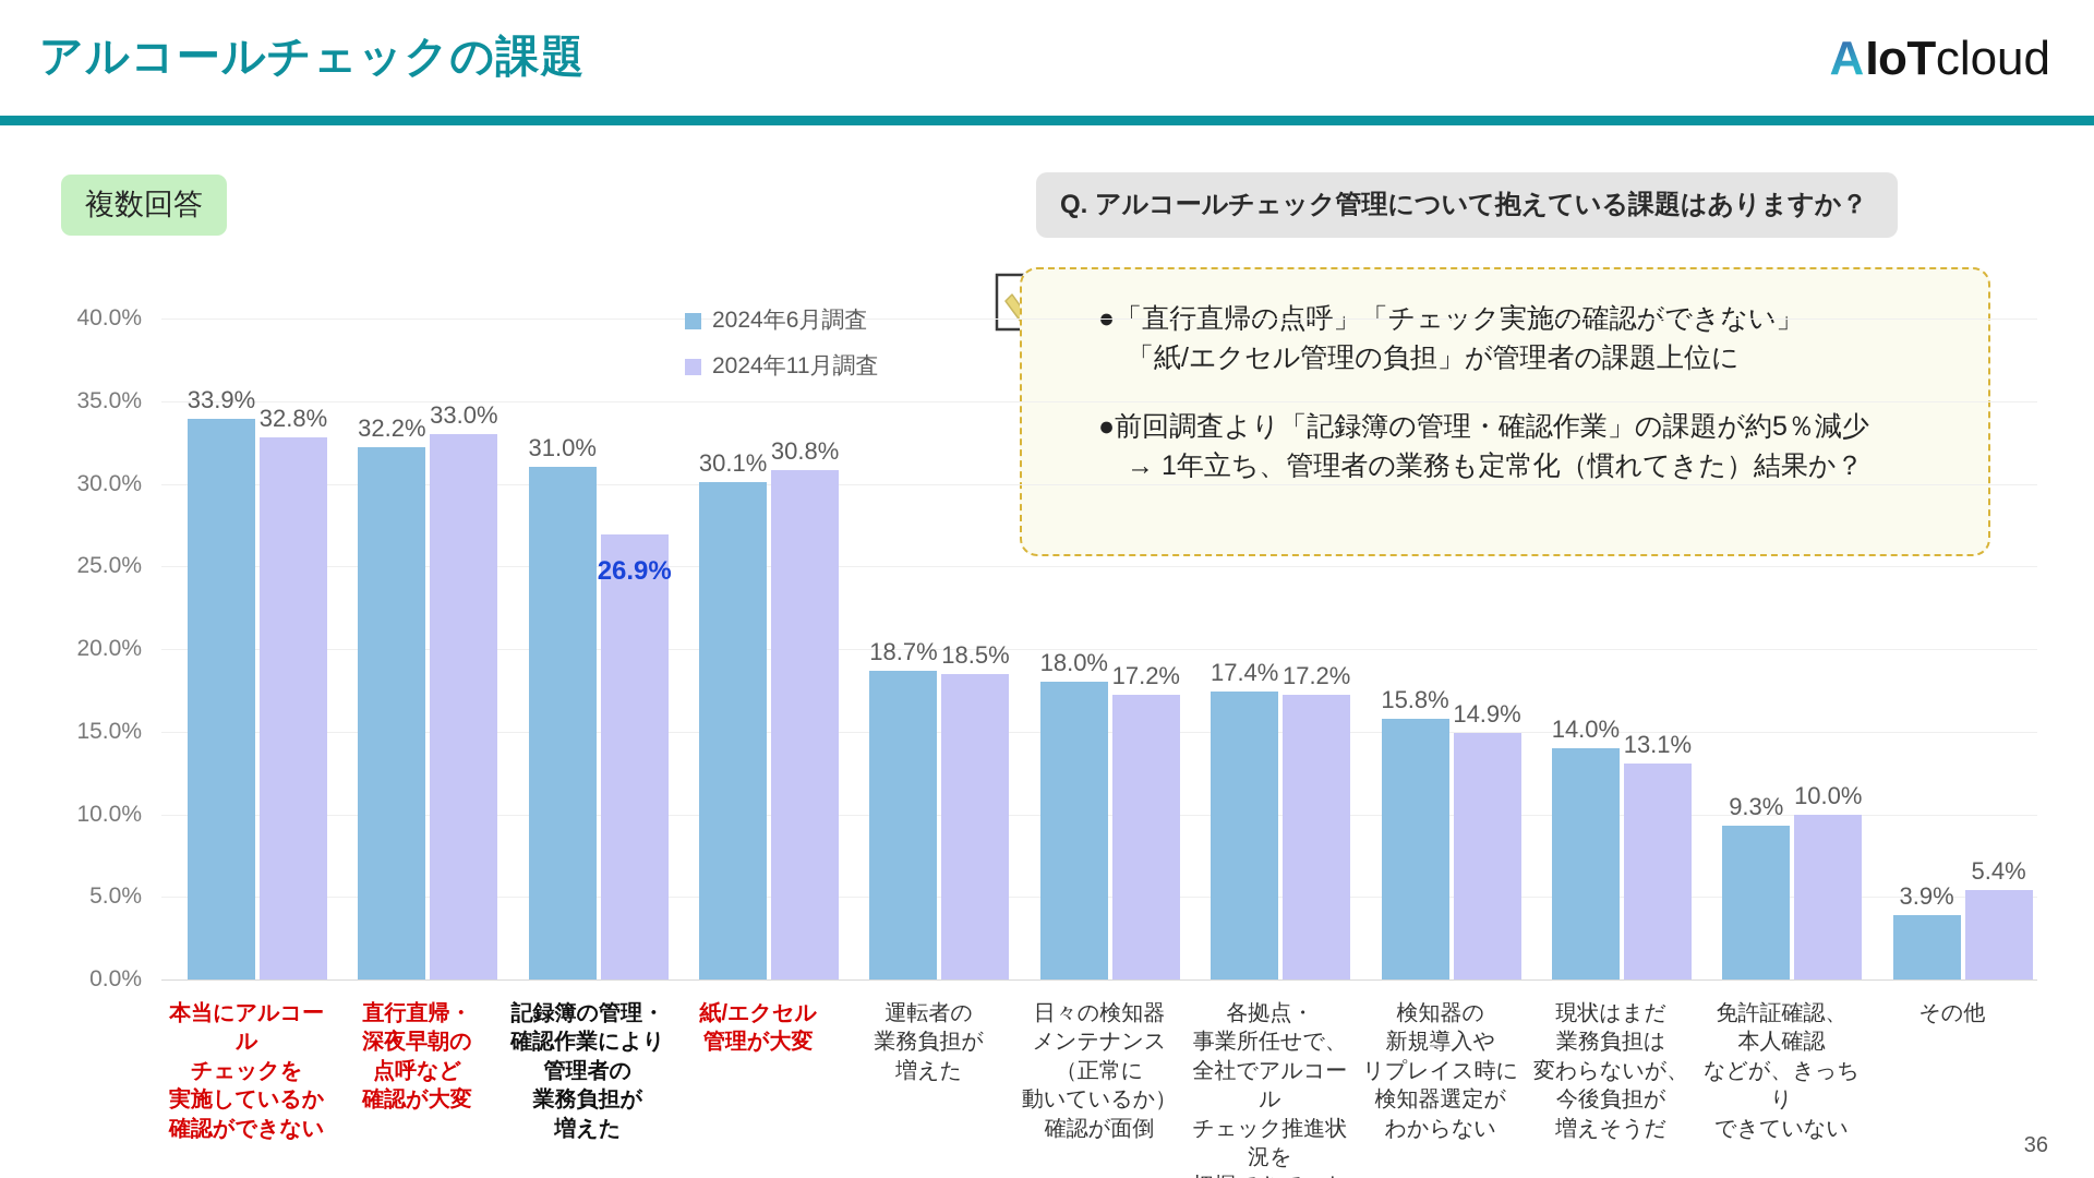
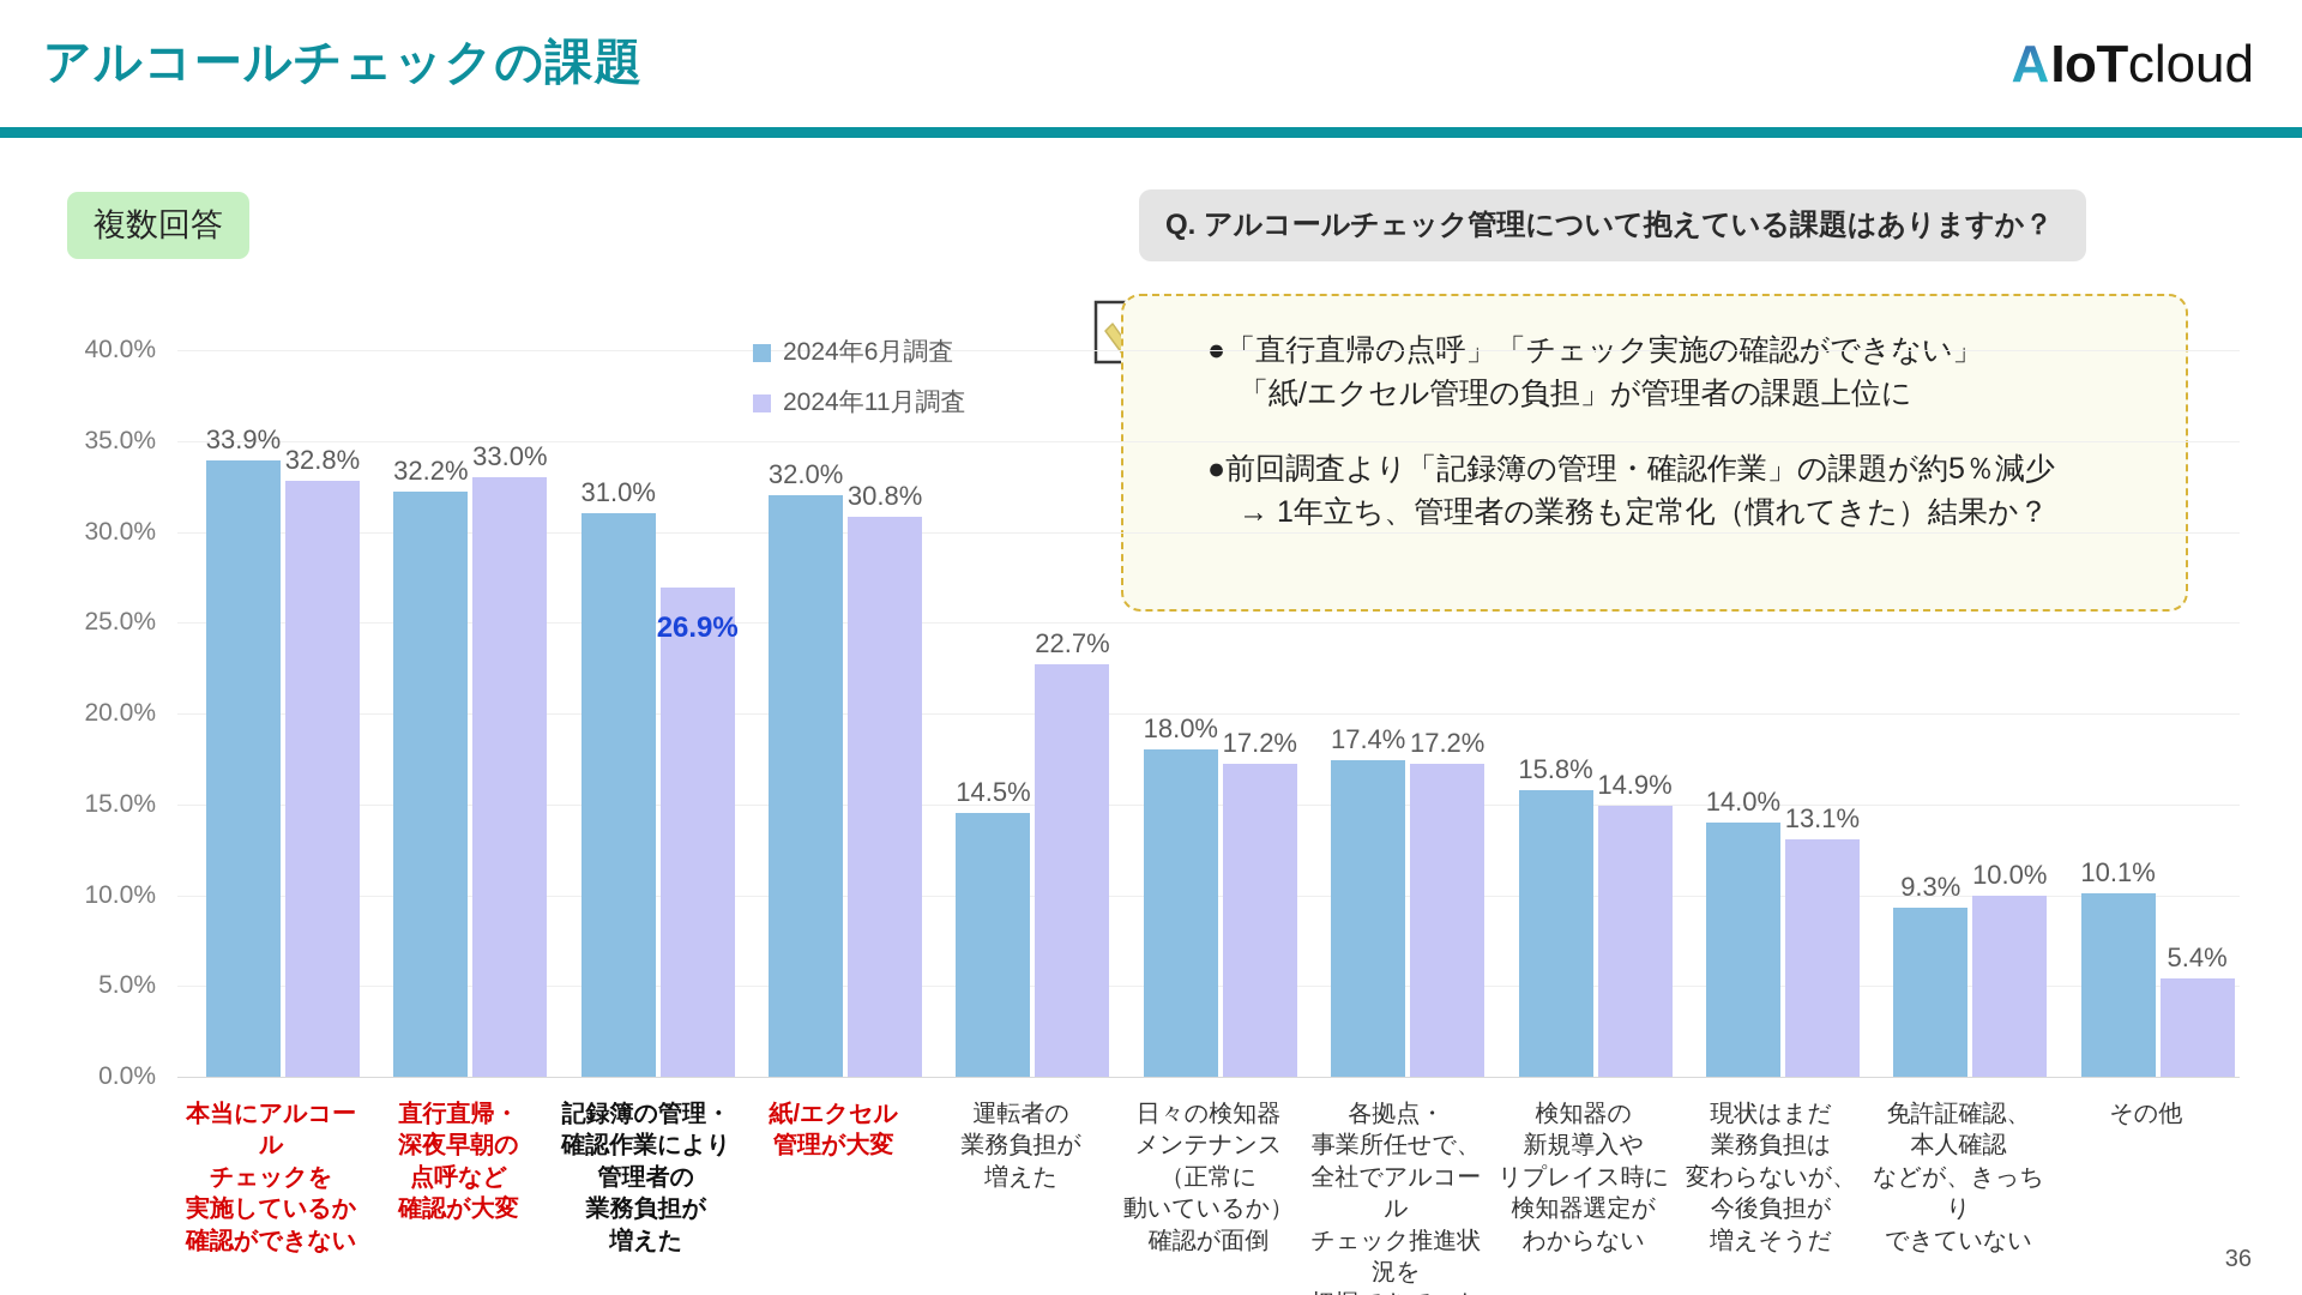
2024年6月調査/紙/エクセル 管理が大変: 30.1% -> 32.0%
2024年6月調査/運転者の 業務負担が 増えた: 18.7% -> 14.5%
2024年11月調査/運転者の 業務負担が 増えた: 18.5% -> 22.7%
2024年6月調査/その他: 3.9% -> 10.1%
